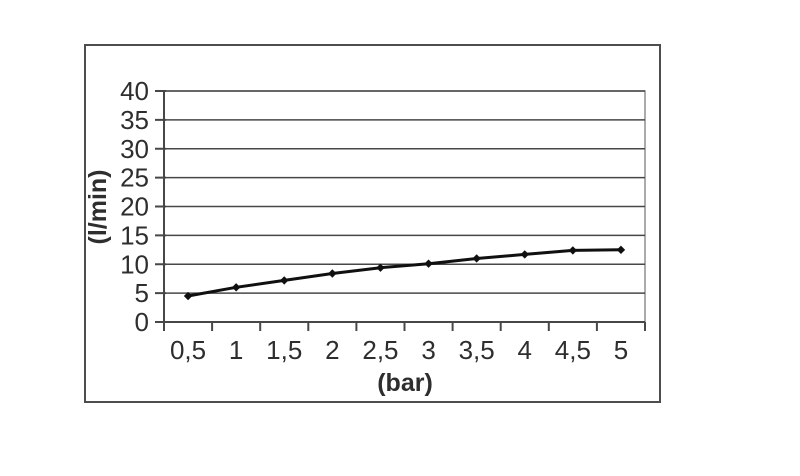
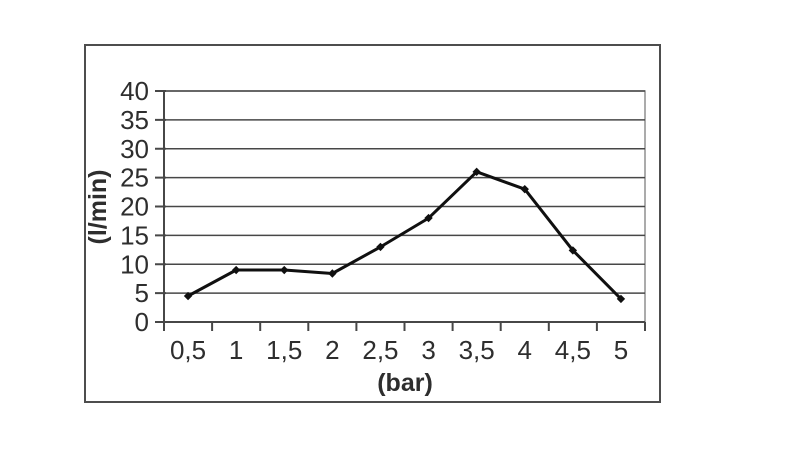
1: 6 -> 9
1,5: 7 -> 9
2,5: 9 -> 13
3: 10 -> 18
3,5: 11 -> 26
4: 12 -> 23
5: 12 -> 4
